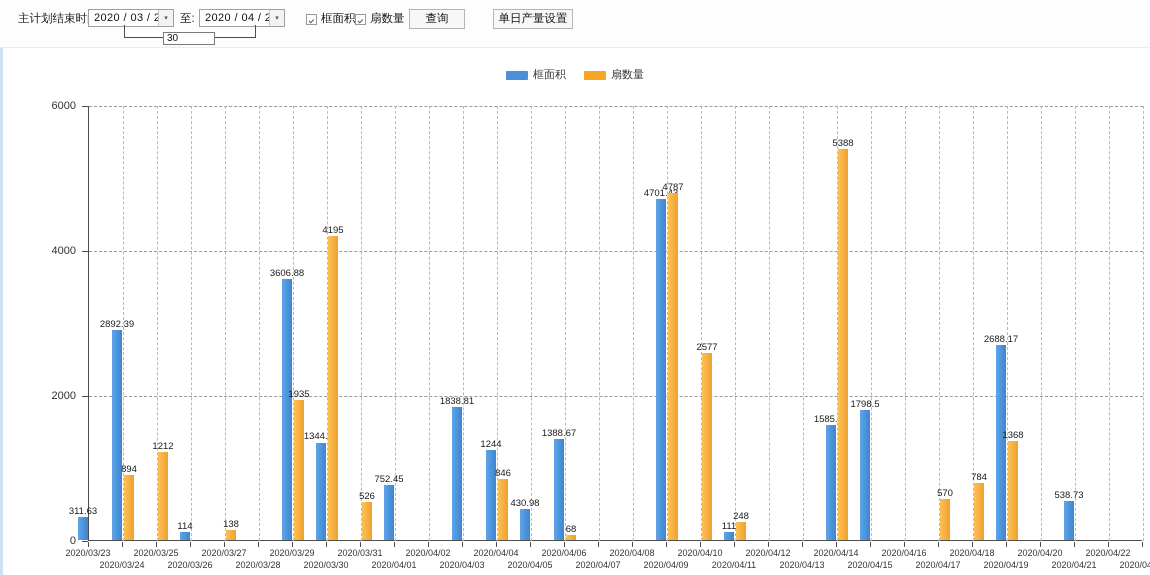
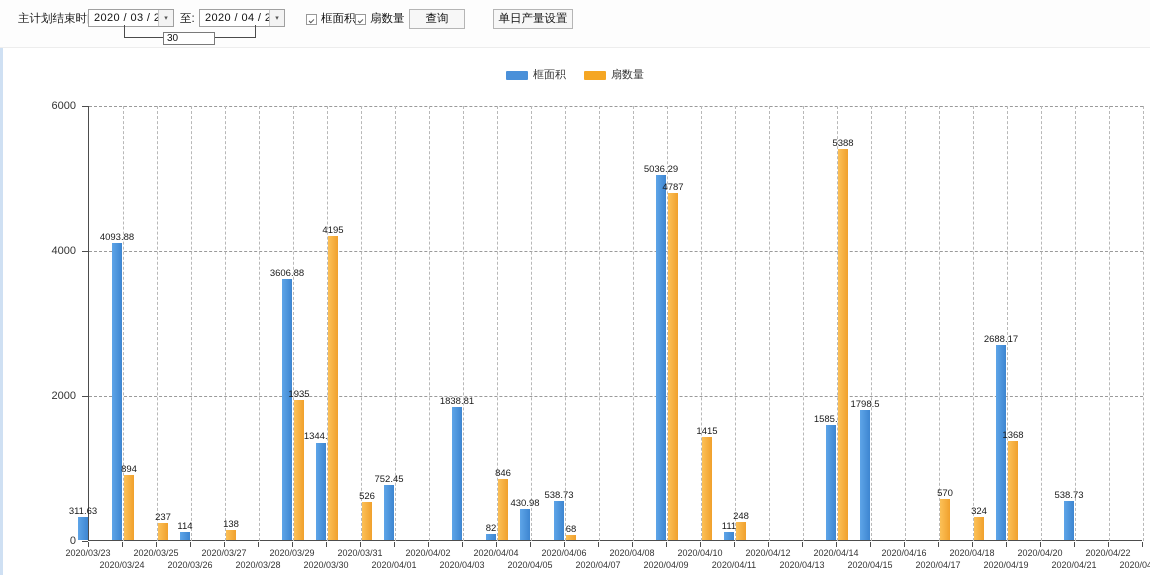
框面积/2020/03/24: 2892.39 -> 4093.88
扇数量/2020/03/25: 1212 -> 237
框面积/2020/04/04: 1244 -> 82
框面积/2020/04/06: 1388.67 -> 538.73
框面积/2020/04/09: 4701.43 -> 5036.29
扇数量/2020/04/10: 2577 -> 1415
扇数量/2020/04/18: 784 -> 324
